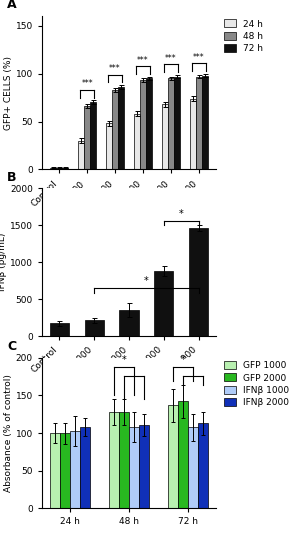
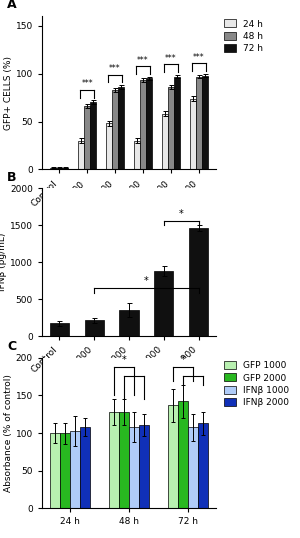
24 h/3000: 58 -> 30
24 h/4000: 68 -> 58
48 h/4000: 95 -> 86
